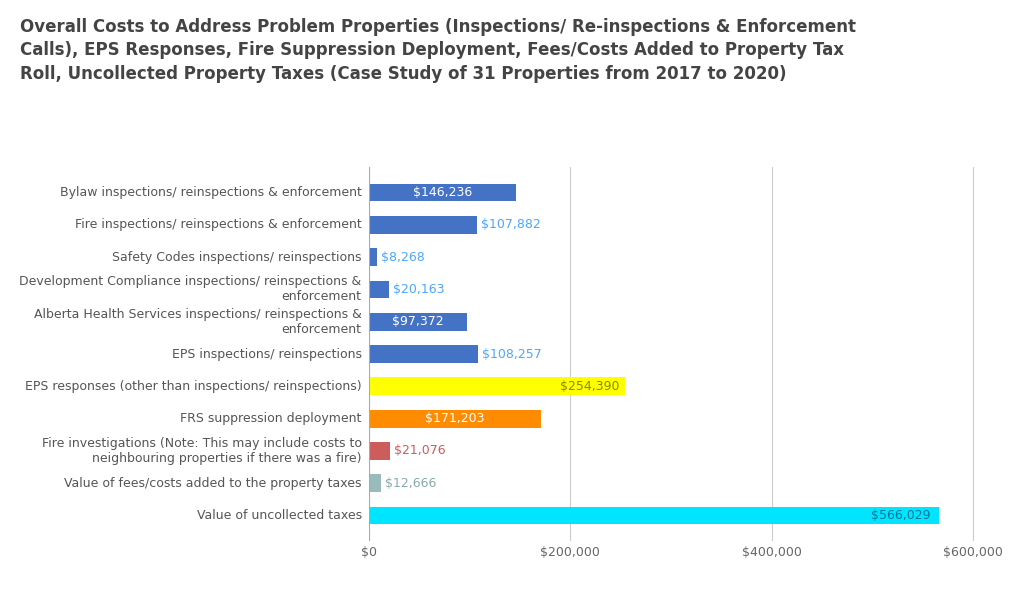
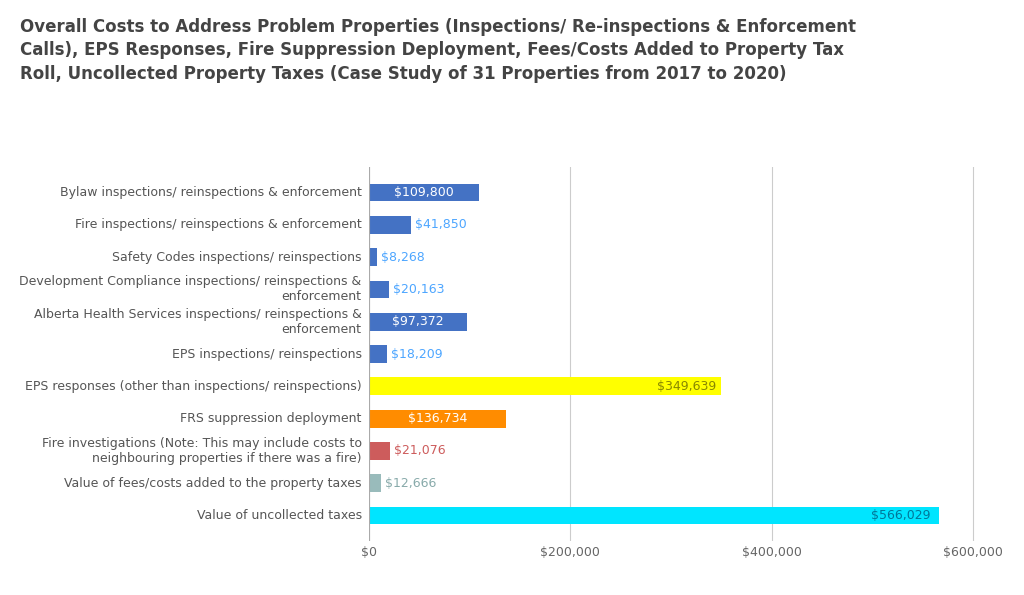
Bylaw inspections/ reinspections & enforcement: $146,236 -> $109,800
Fire inspections/ reinspections & enforcement: $107,882 -> $41,850
EPS inspections/ reinspections: $108,257 -> $18,209
EPS responses (other than inspections/ reinspections): $254,390 -> $349,639
FRS suppression deployment: $171,203 -> $136,734
